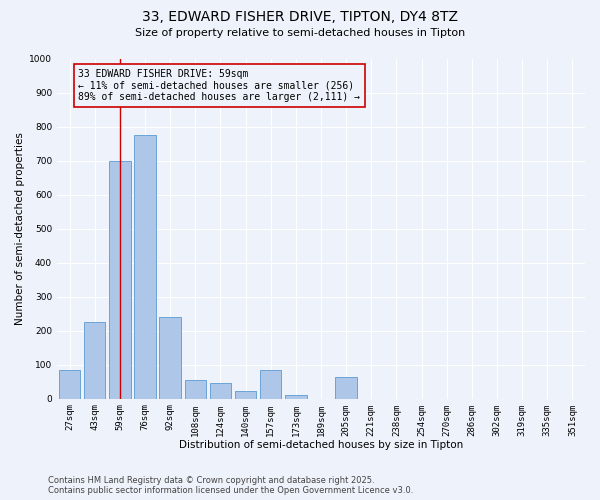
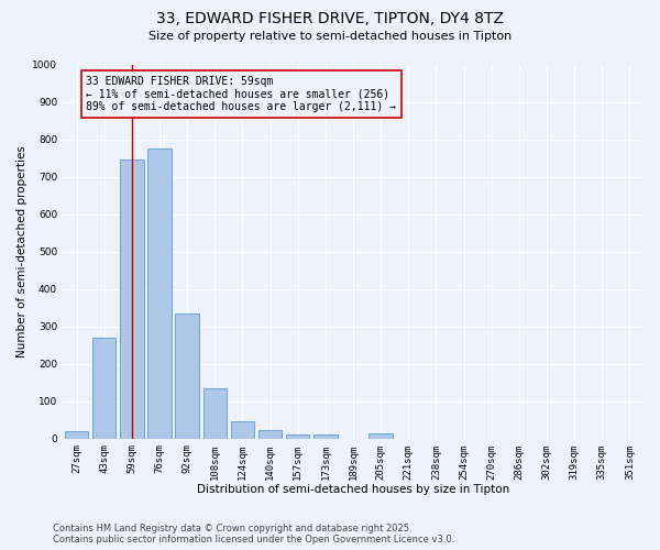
27sqm: 85 -> 20
43sqm: 225 -> 270
59sqm: 700 -> 745
92sqm: 240 -> 335
108sqm: 55 -> 135
157sqm: 85 -> 12
205sqm: 65 -> 15
